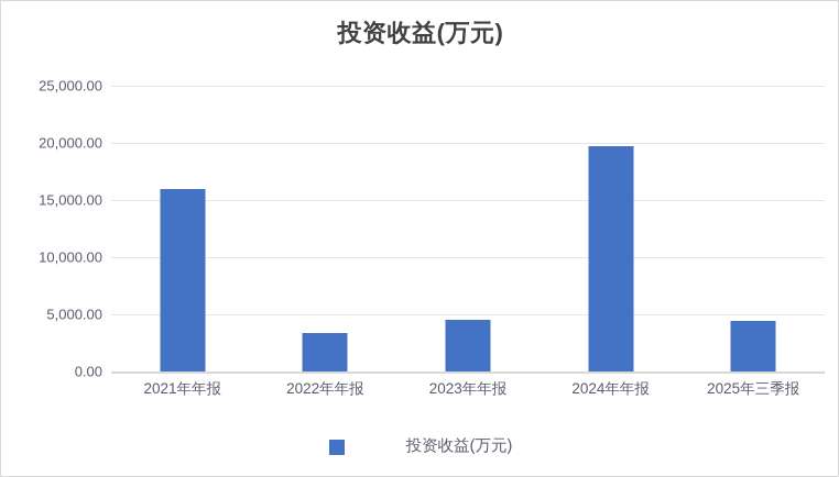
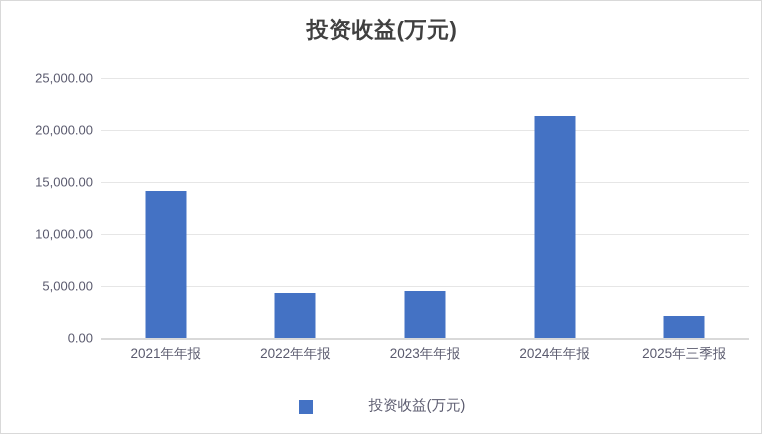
2021年年报: 16000 -> 14100
2022年年报: 3400 -> 4300
2024年年报: 19700 -> 21300
2025年三季报: 4400 -> 2100
